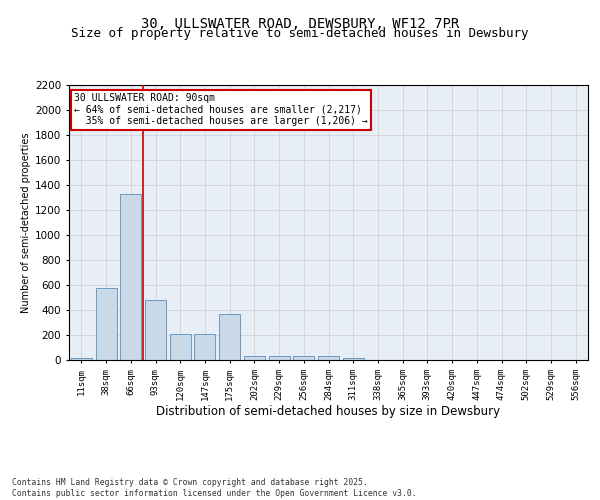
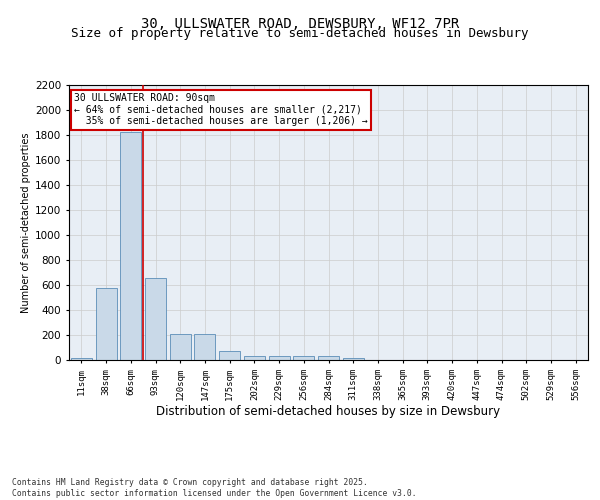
66sqm: 1330 -> 1820
93sqm: 480 -> 660
175sqm: 370 -> 70
